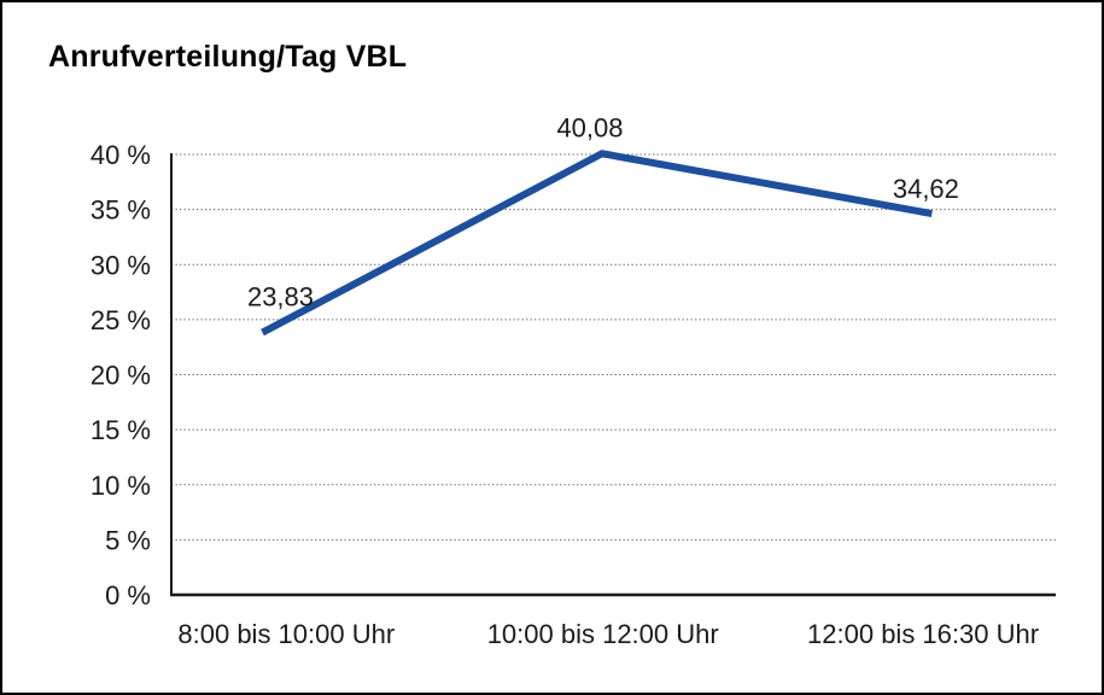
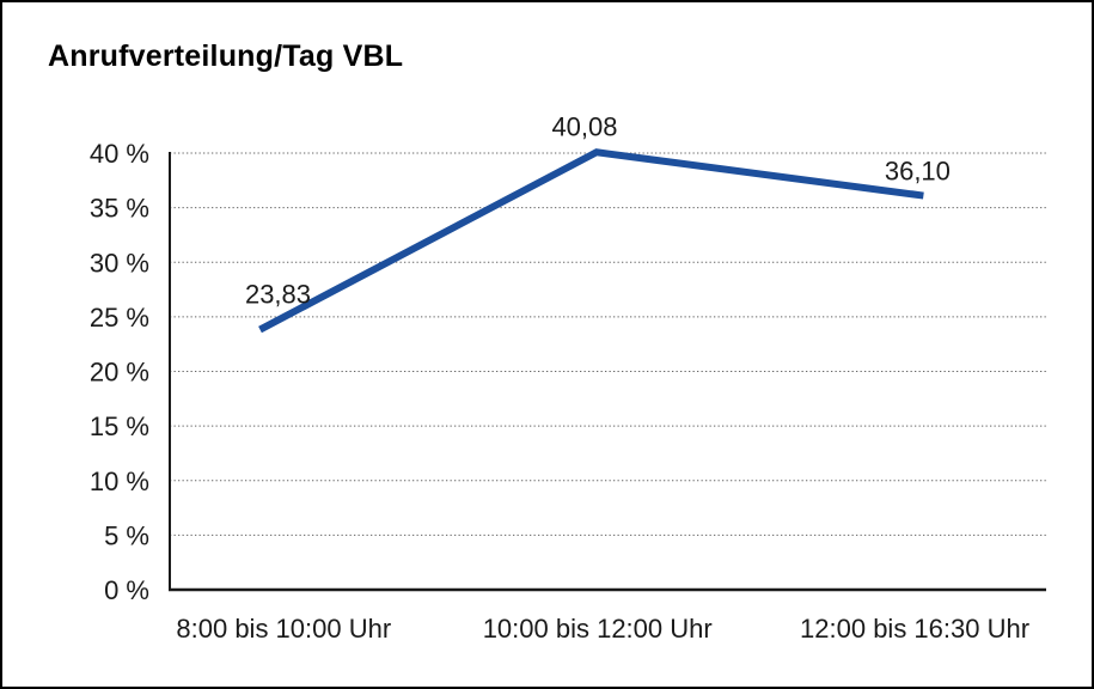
12:00 bis 16:30 Uhr: 34,62 -> 36,10
